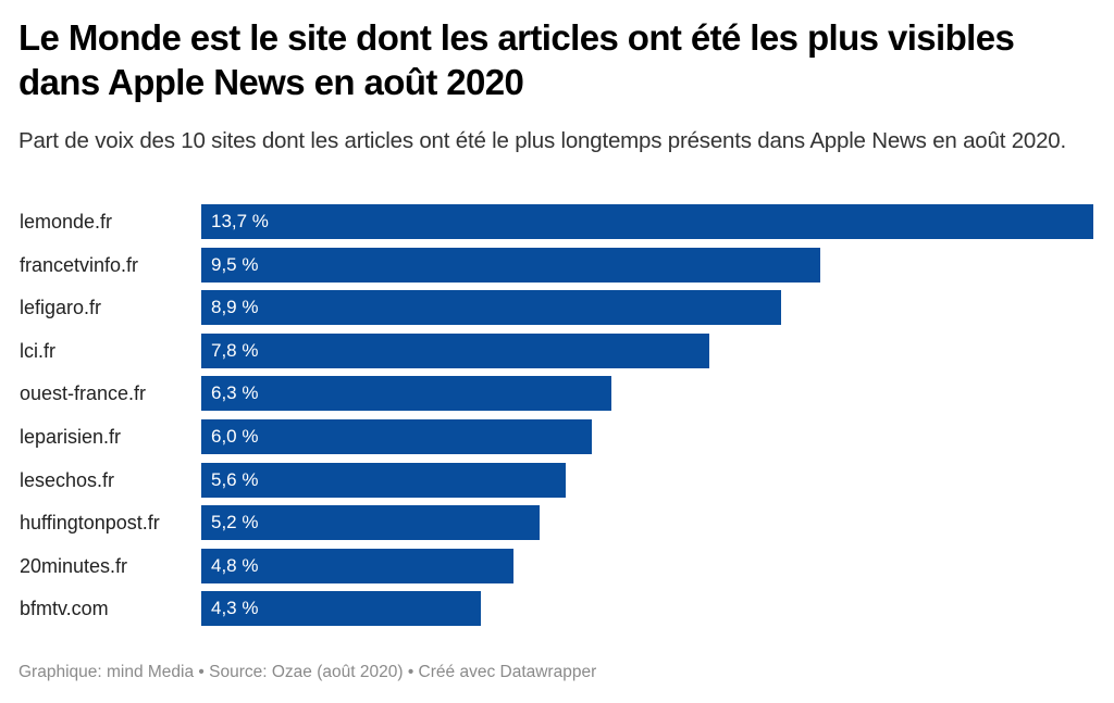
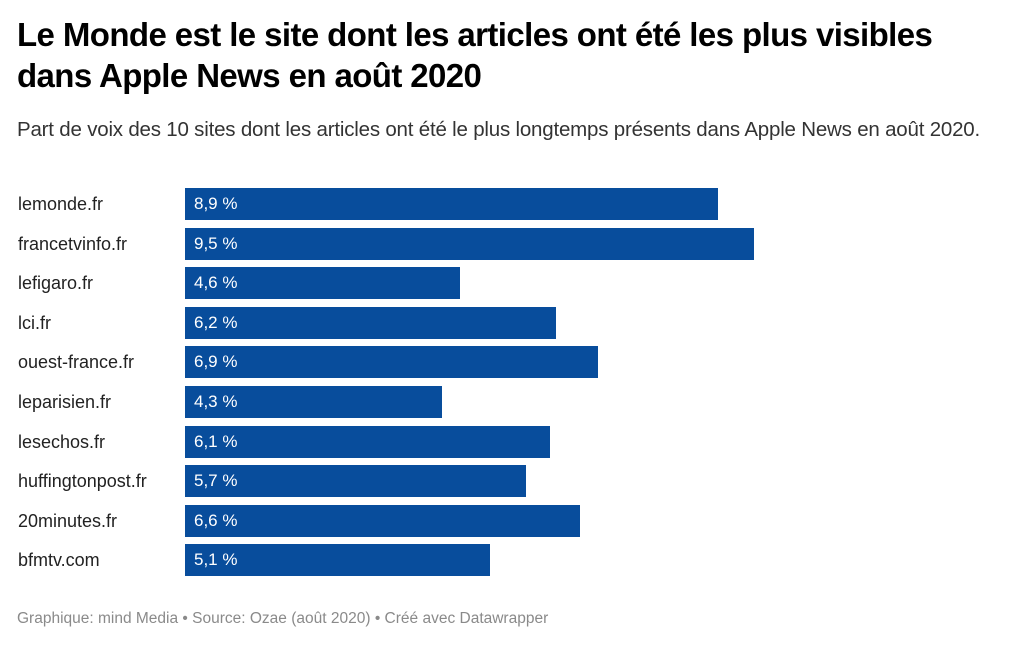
lemonde.fr: 13,7 -> 8,9
lefigaro.fr: 8,9 -> 4,6
lci.fr: 7,8 -> 6,2
ouest-france.fr: 6,3 -> 6,9
leparisien.fr: 6,0 -> 4,3
lesechos.fr: 5,6 -> 6,1
huffingtonpost.fr: 5,2 -> 5,7
20minutes.fr: 4,8 -> 6,6
bfmtv.com: 4,3 -> 5,1
